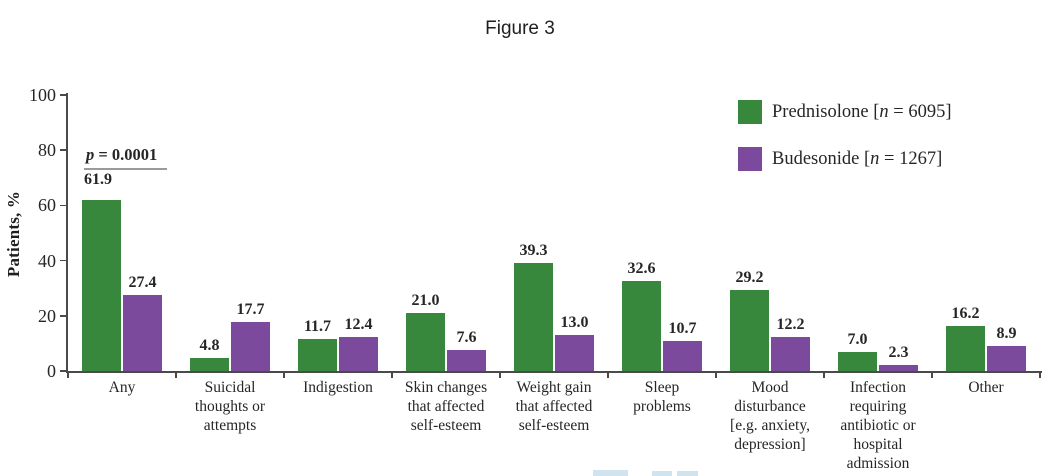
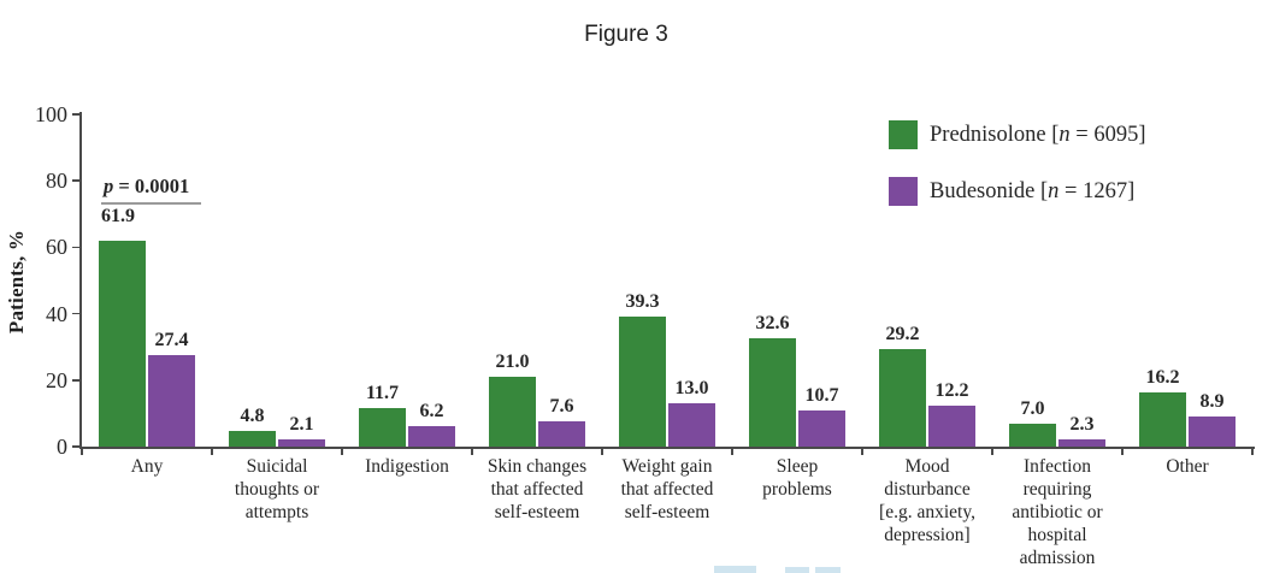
Budesonide [n = 1267]/Suicidal thoughts or attempts: 17.7 -> 2.1
Budesonide [n = 1267]/Indigestion: 12.4 -> 6.2
